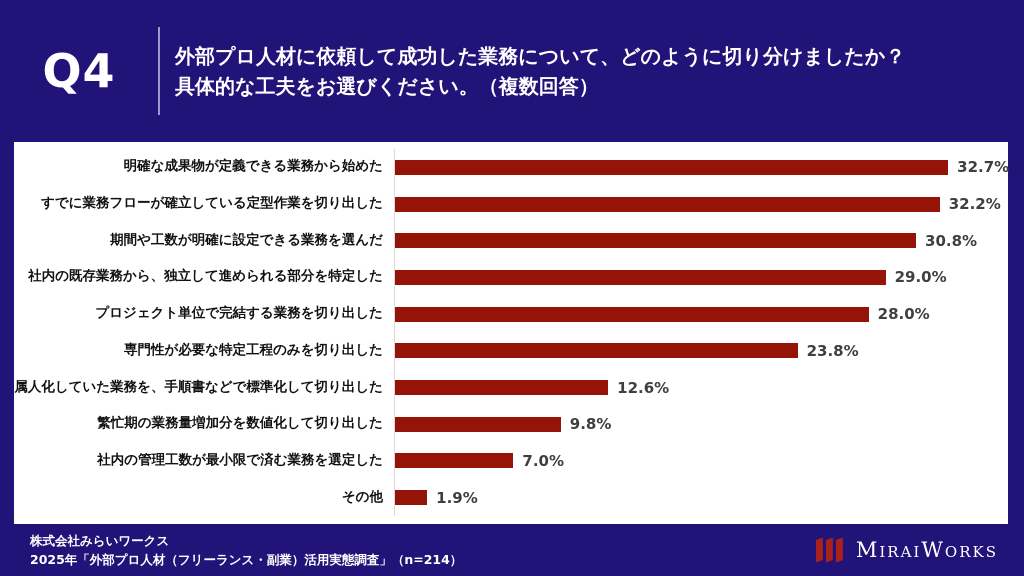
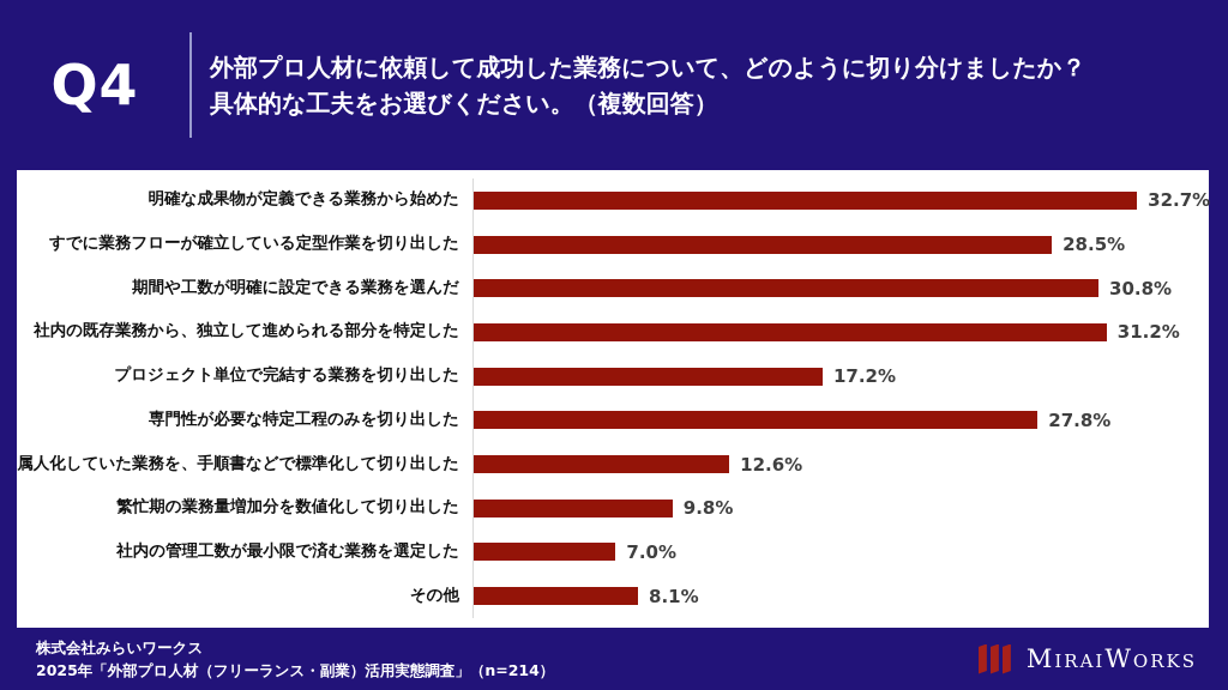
すでに業務フローが確立している定型作業を切り出した: 32.2% -> 28.5%
社内の既存業務から、独立して進められる部分を特定した: 29.0% -> 31.2%
プロジェクト単位で完結する業務を切り出した: 28.0% -> 17.2%
専門性が必要な特定工程のみを切り出した: 23.8% -> 27.8%
その他: 1.9% -> 8.1%
